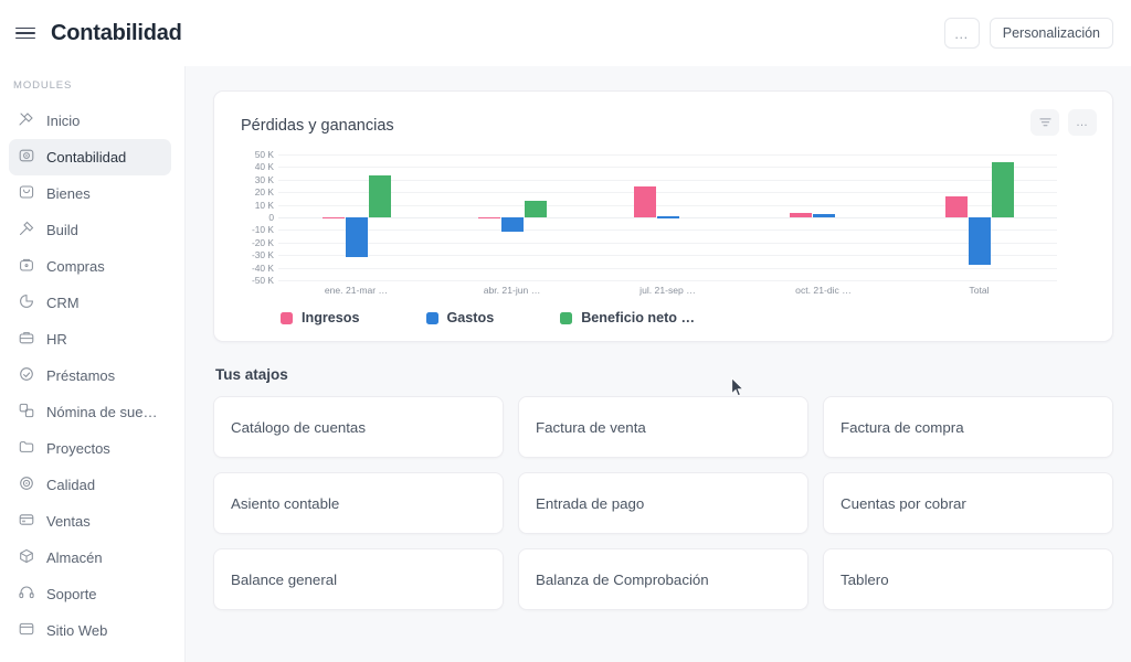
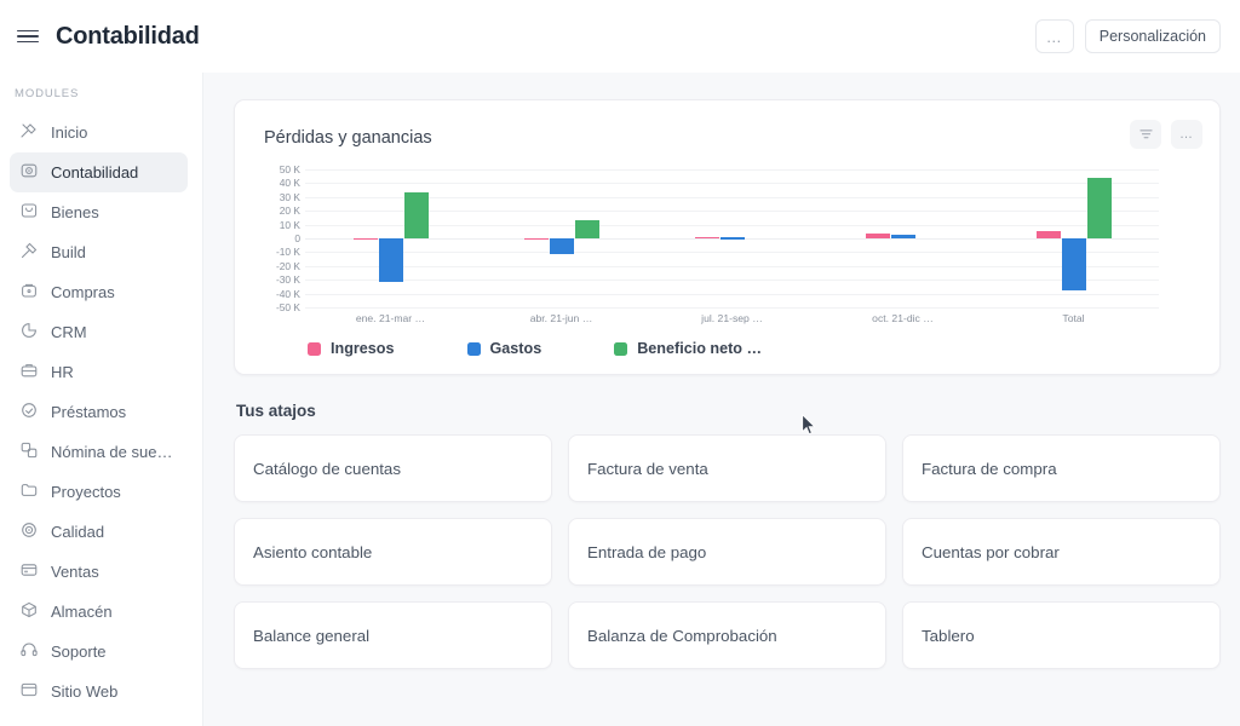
Ingresos/jul. 21-sep …: 25K -> 1K
Ingresos/Total: 17K -> 5K
